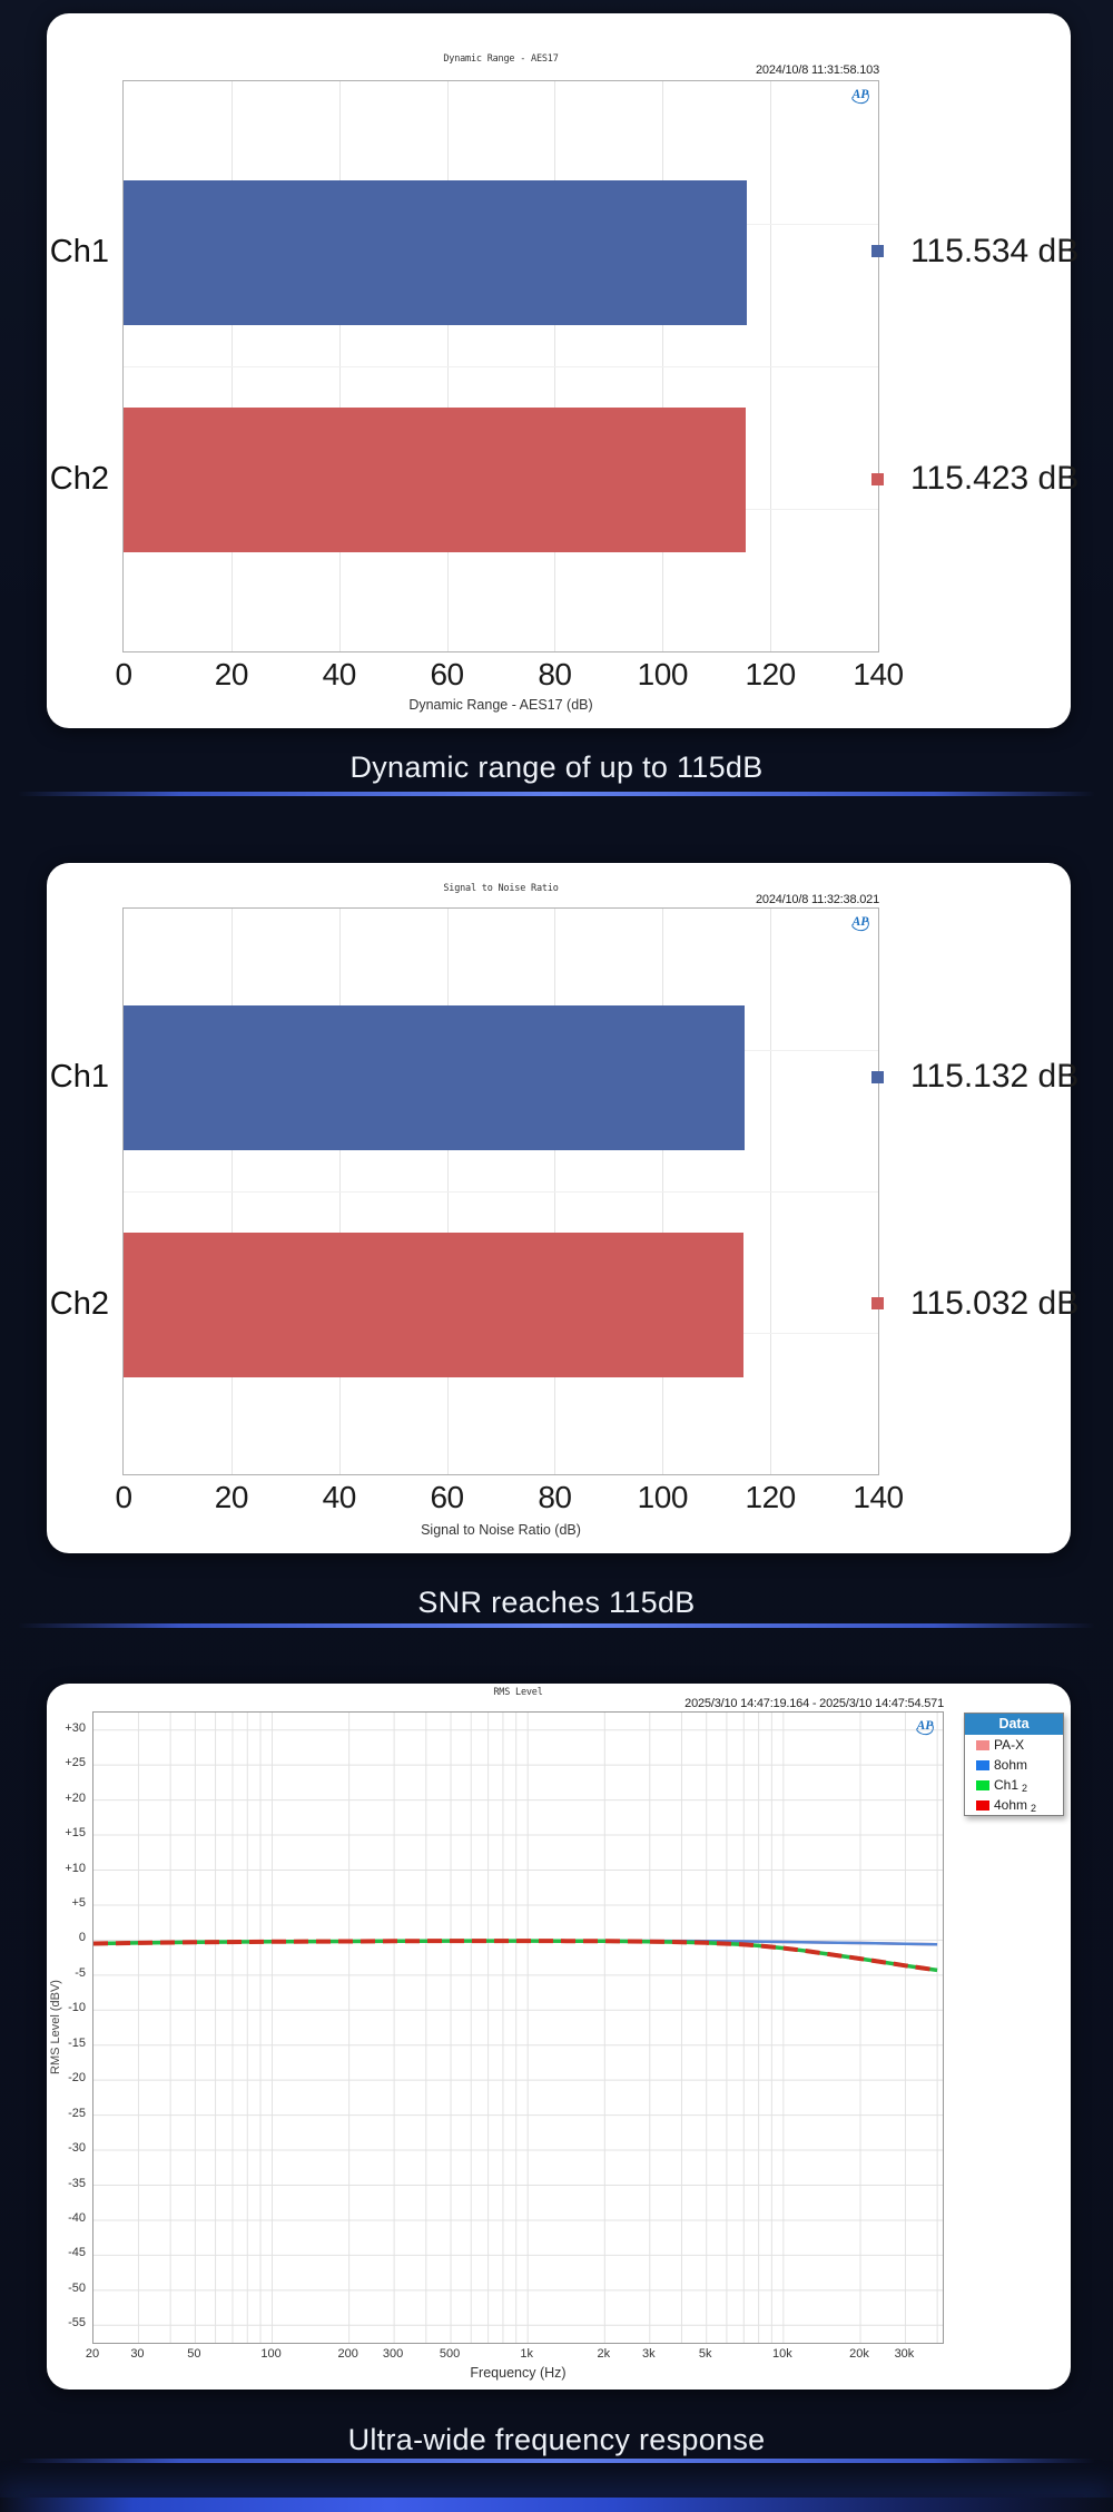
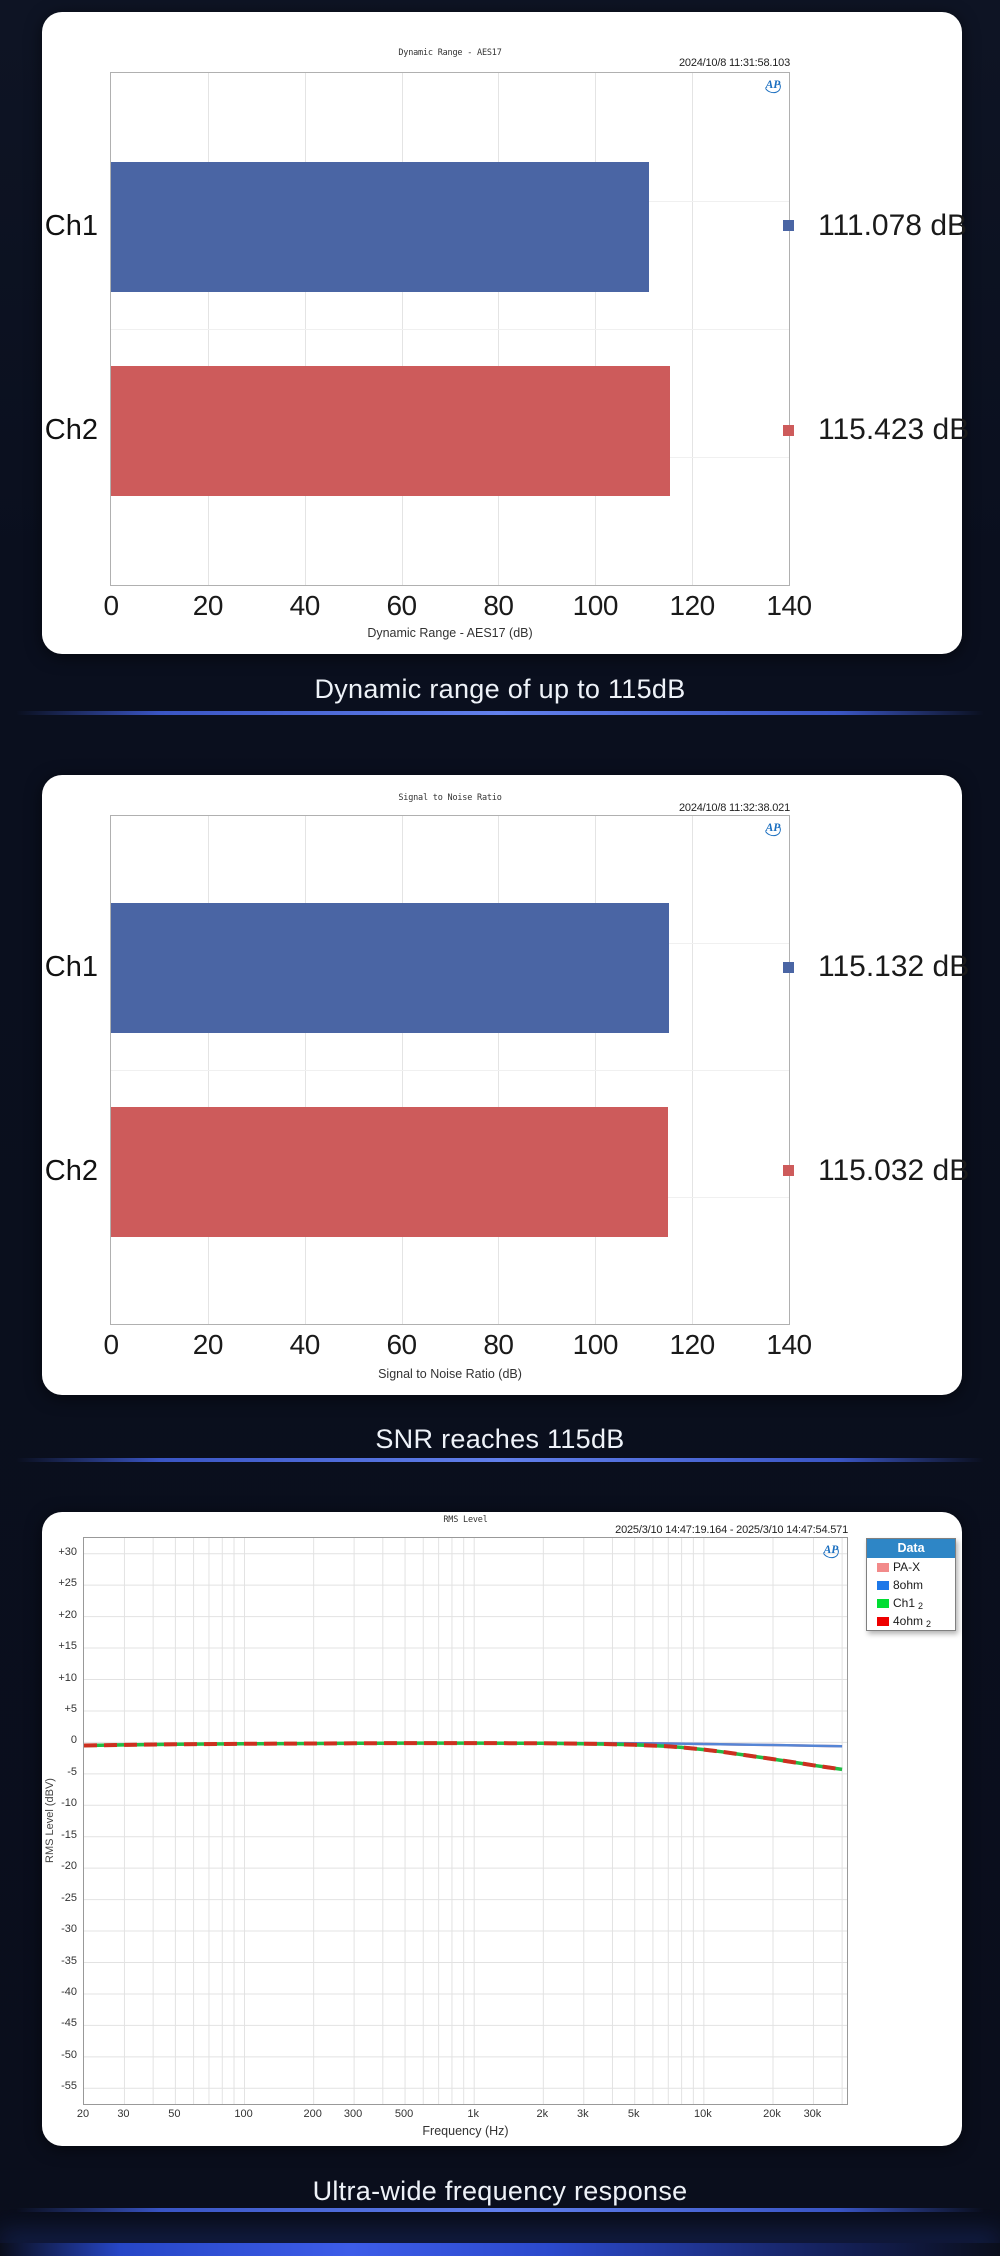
Dynamic Range - AES17/Ch1: 115.534 -> 111.078
